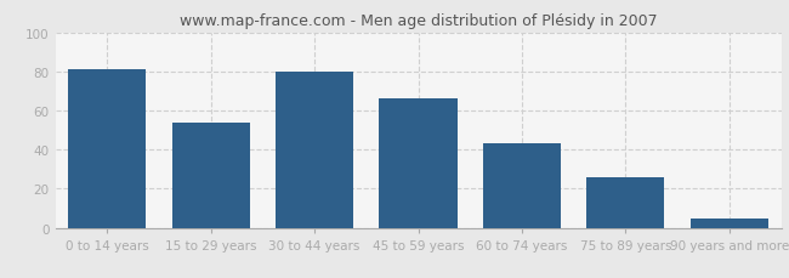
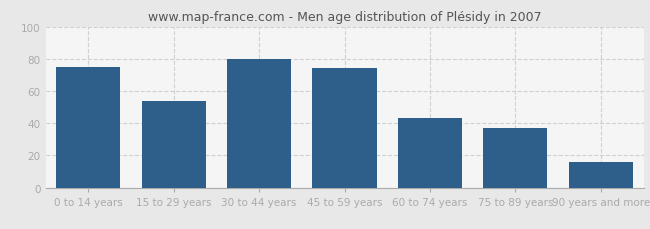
0 to 14 years: 81 -> 75
45 to 59 years: 66 -> 74
75 to 89 years: 26 -> 37
90 years and more: 5 -> 16
